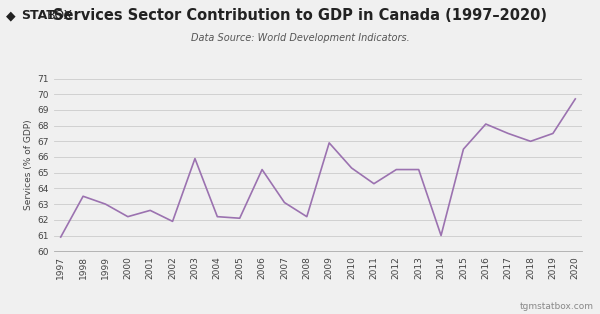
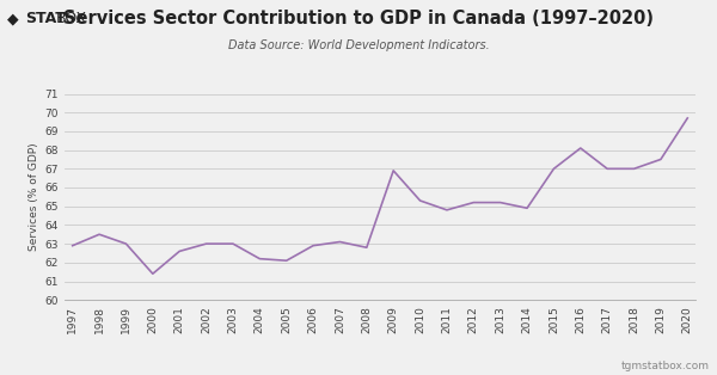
1997: 60.9 -> 62.9
2000: 62.2 -> 61.4
2002: 61.9 -> 63.0
2003: 65.9 -> 63.0
2006: 65.2 -> 62.9
2008: 62.2 -> 62.8
2011: 64.3 -> 64.8
2014: 61.0 -> 64.9
2015: 66.5 -> 67.0
2017: 67.5 -> 67.0
